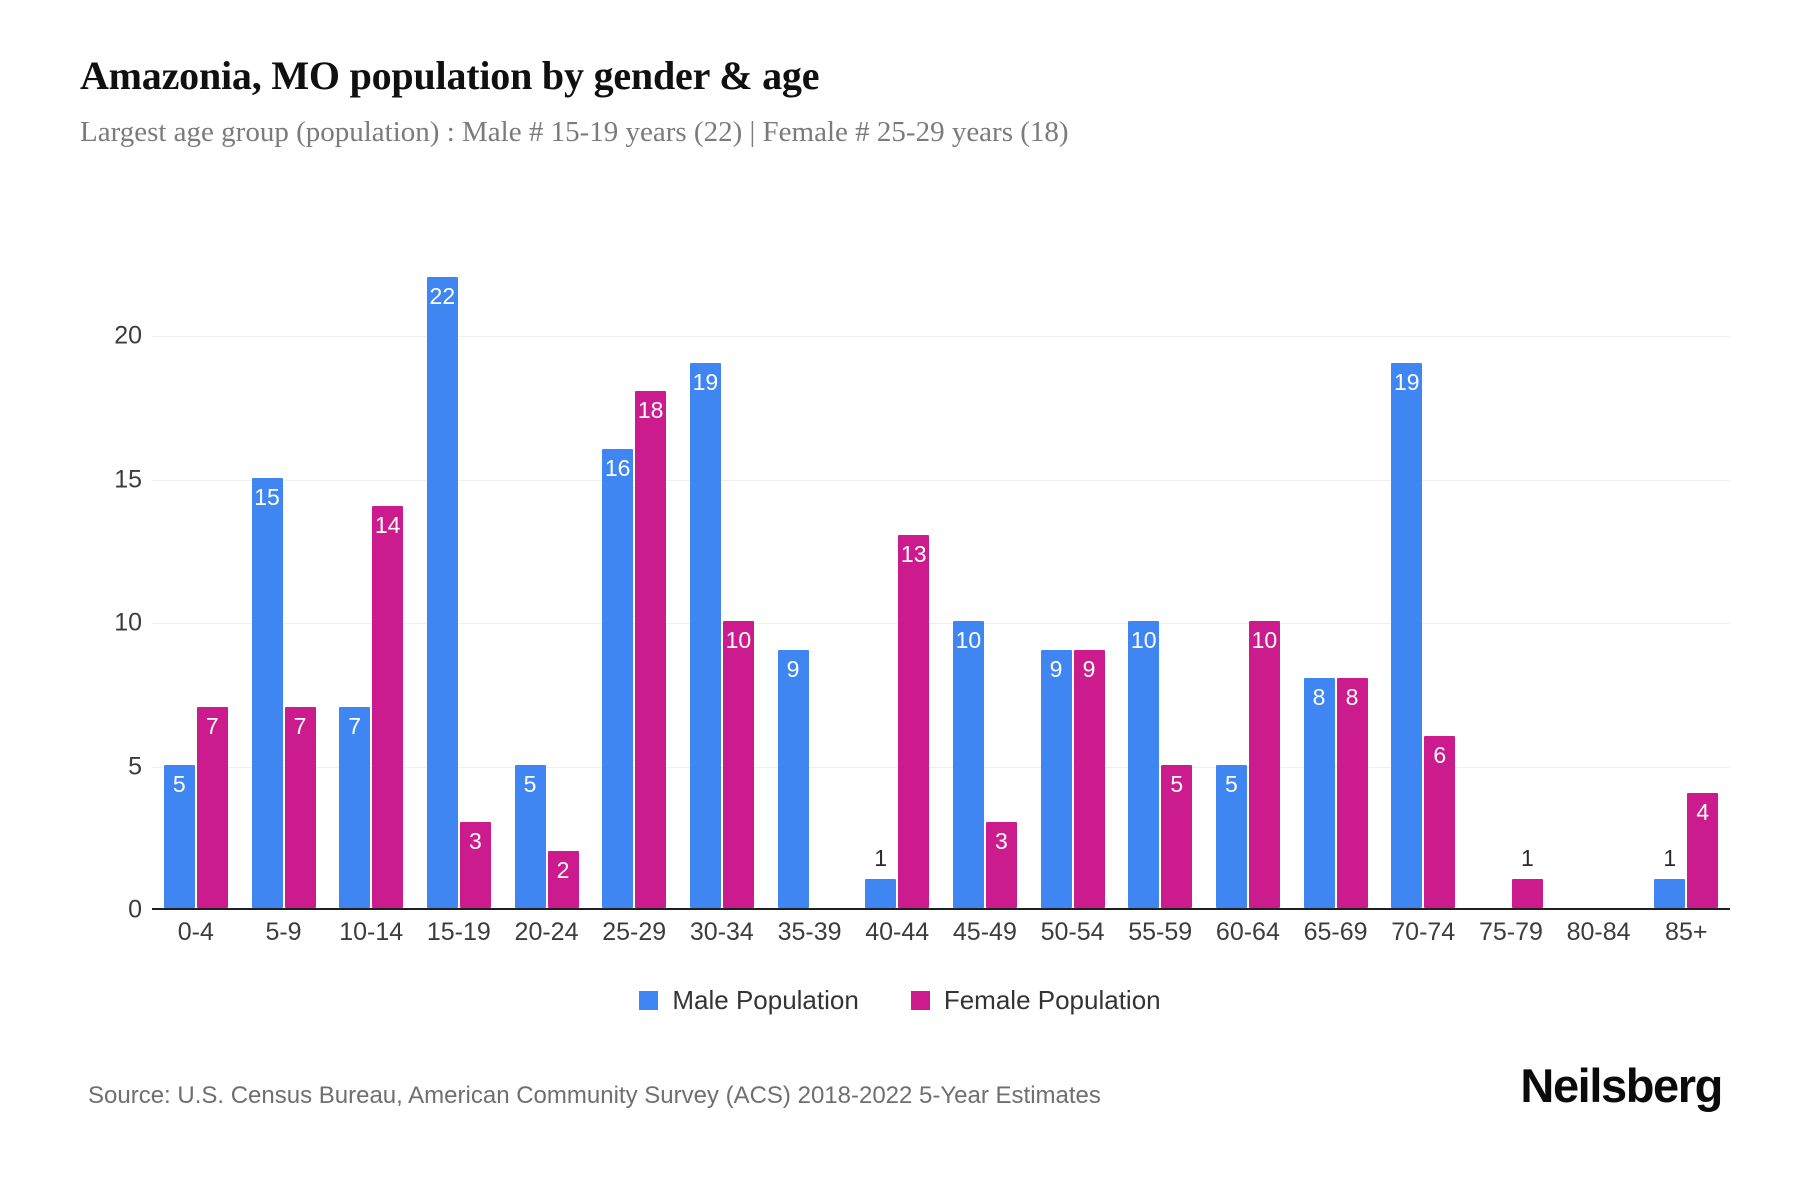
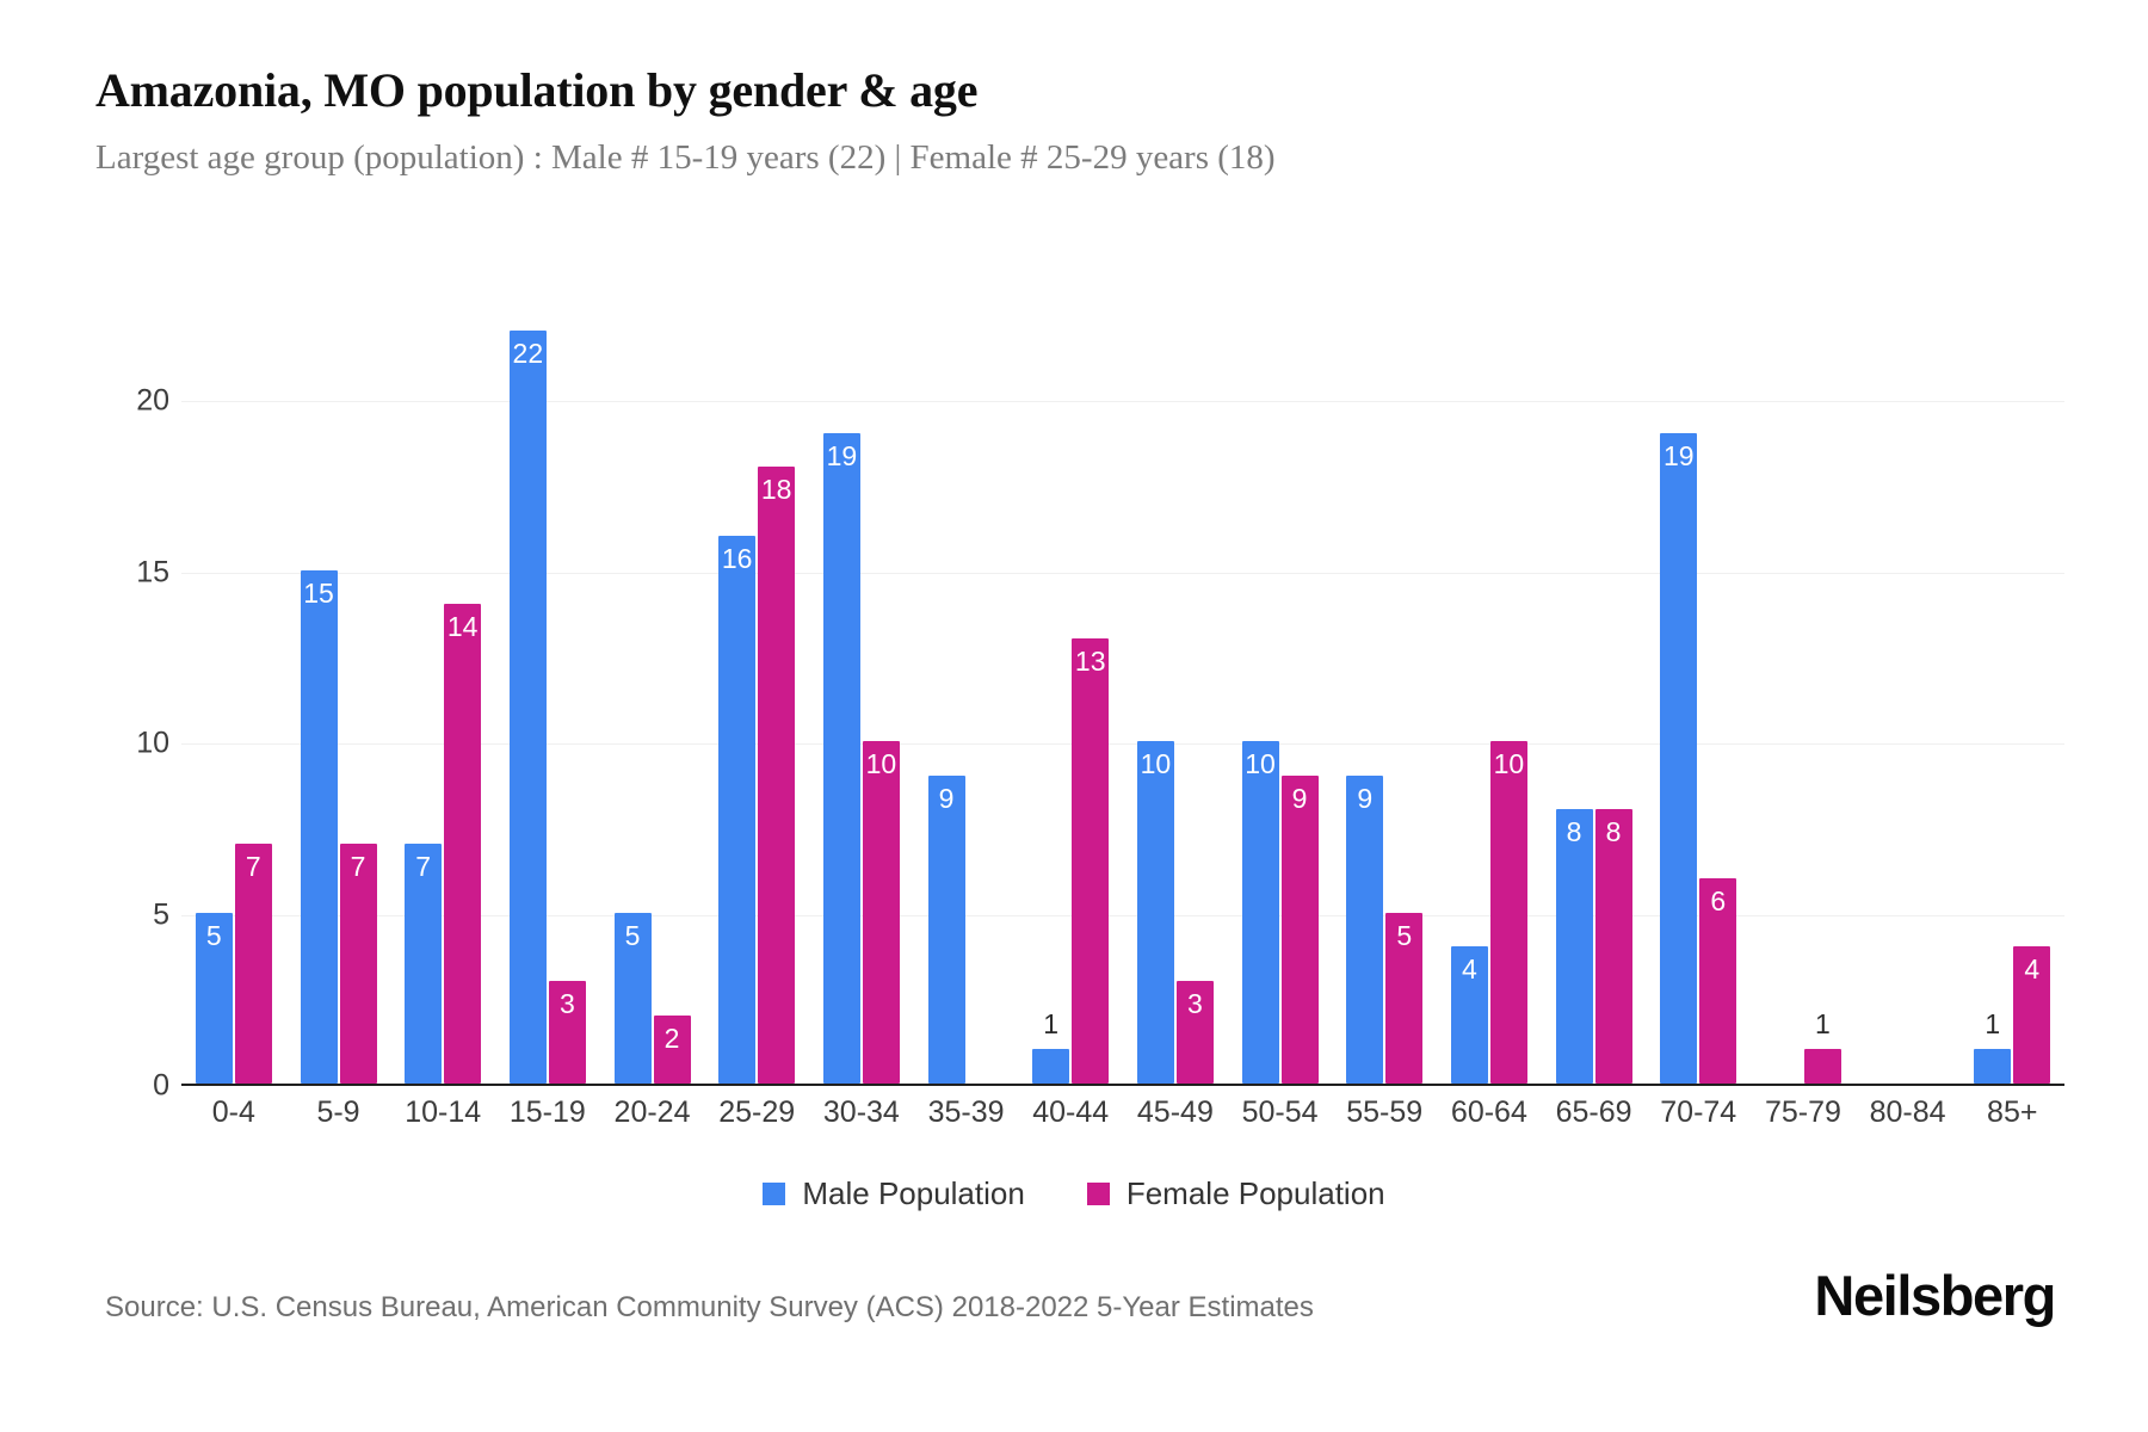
Male Population/50-54: 9 -> 10
Male Population/55-59: 10 -> 9
Male Population/60-64: 5 -> 4
